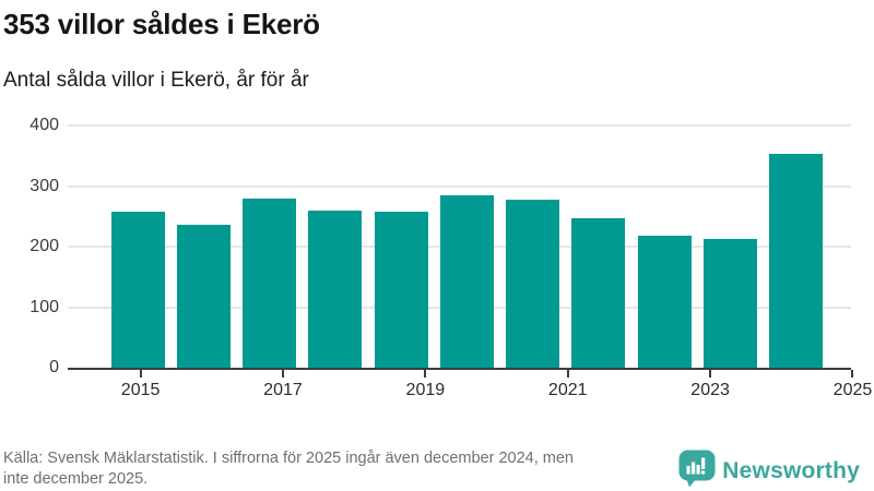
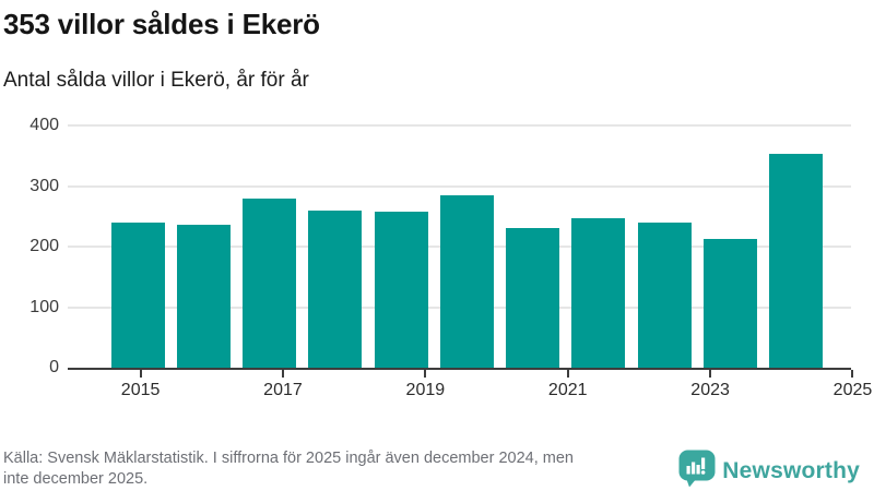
2015: 260 -> 240
2021: 280 -> 230
2023: 220 -> 240
